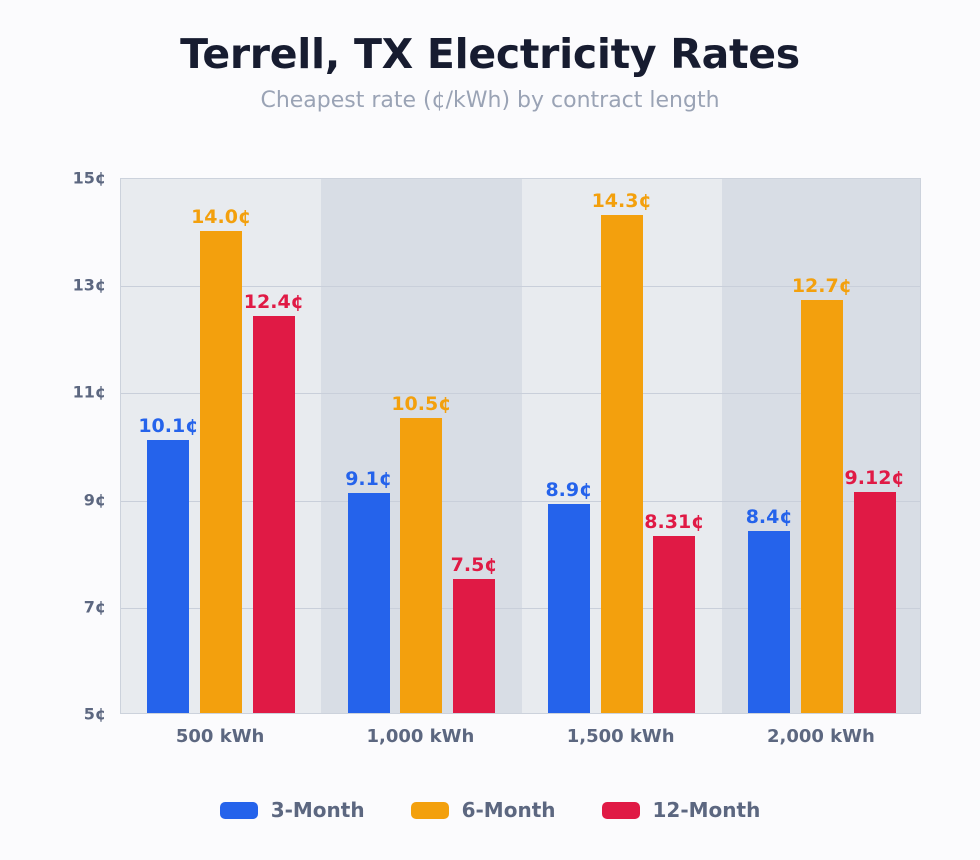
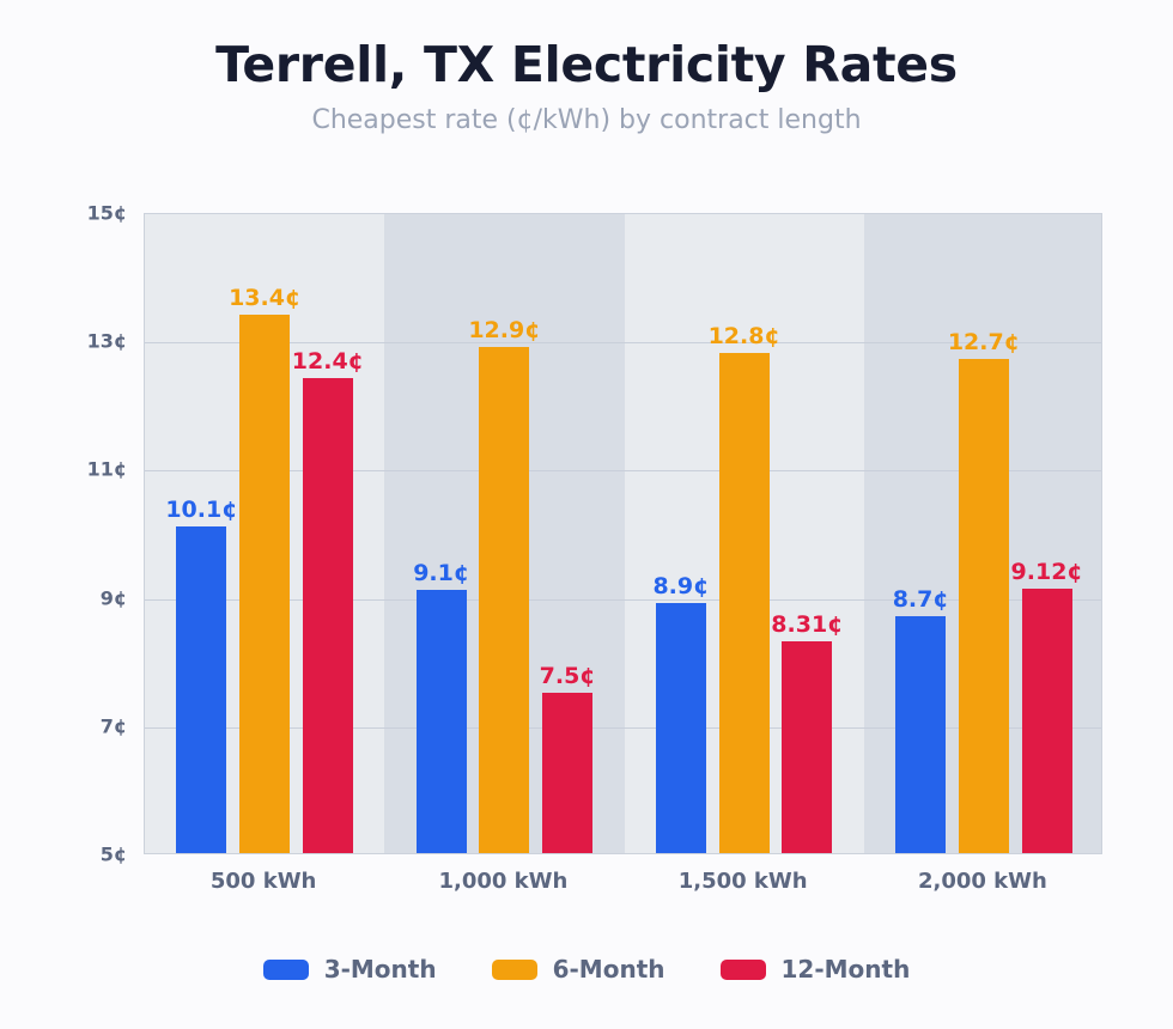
6-Month/500 kWh: 14.0 -> 13.4
6-Month/1,000 kWh: 10.5 -> 12.9
6-Month/1,500 kWh: 14.3 -> 12.8
3-Month/2,000 kWh: 8.4 -> 8.7
